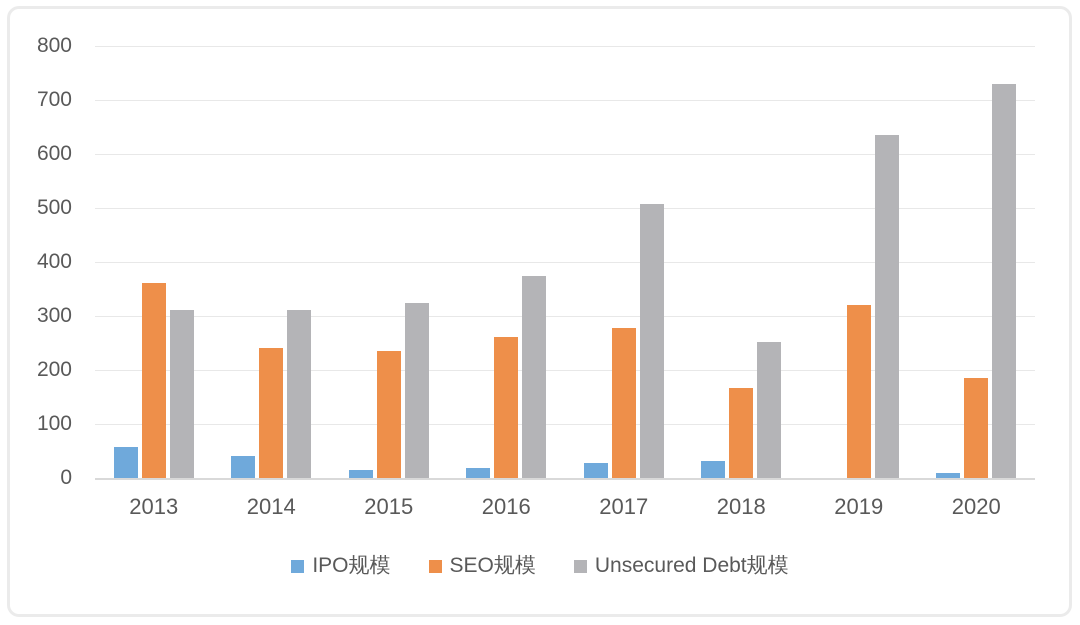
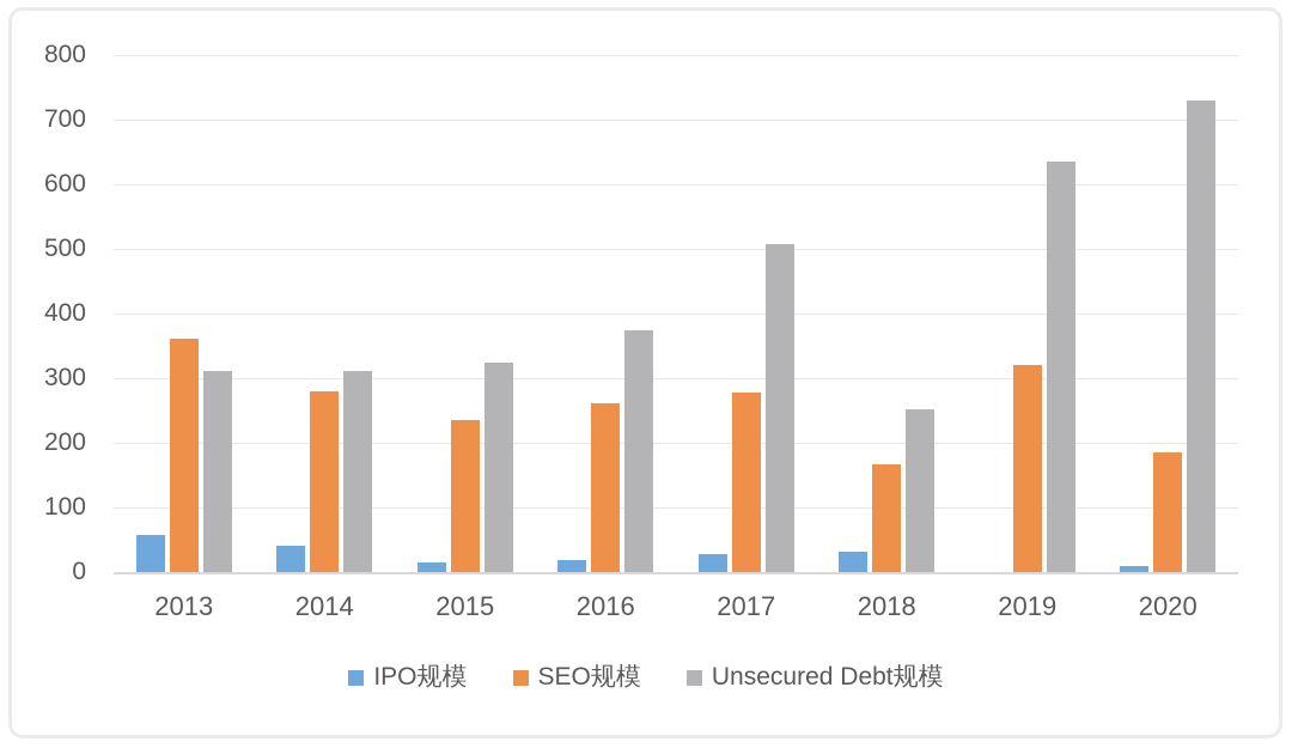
SEO规模/2014: 240 -> 280
